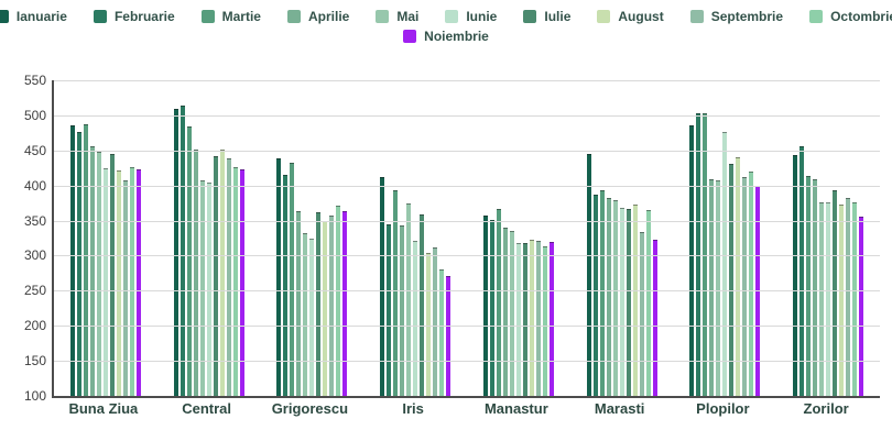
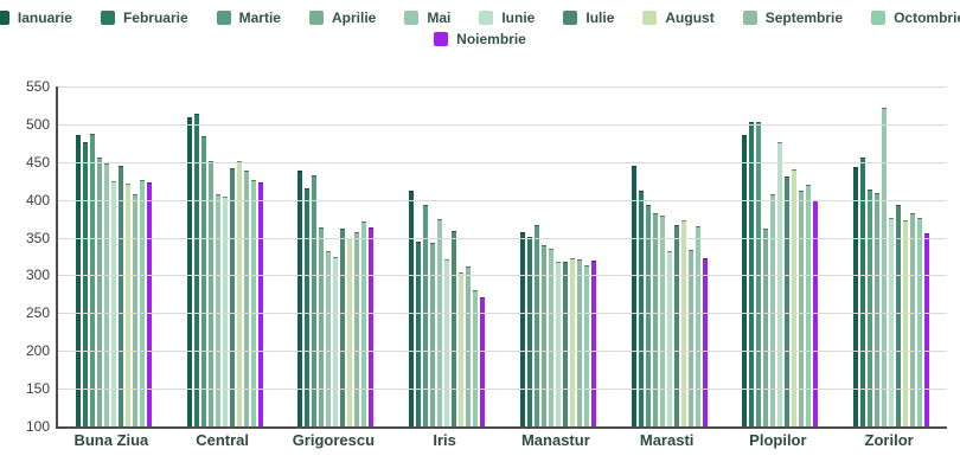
Februarie/Marasti: 380 -> 410
Iunie/Marasti: 370 -> 330
Aprilie/Plopilor: 410 -> 360
Mai/Zorilor: 380 -> 520
